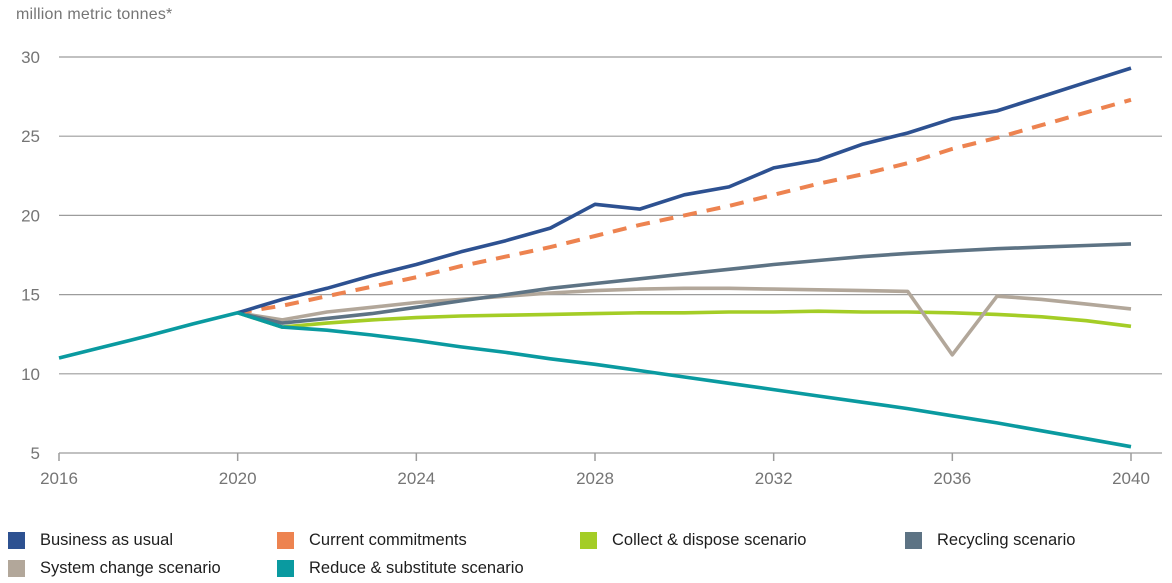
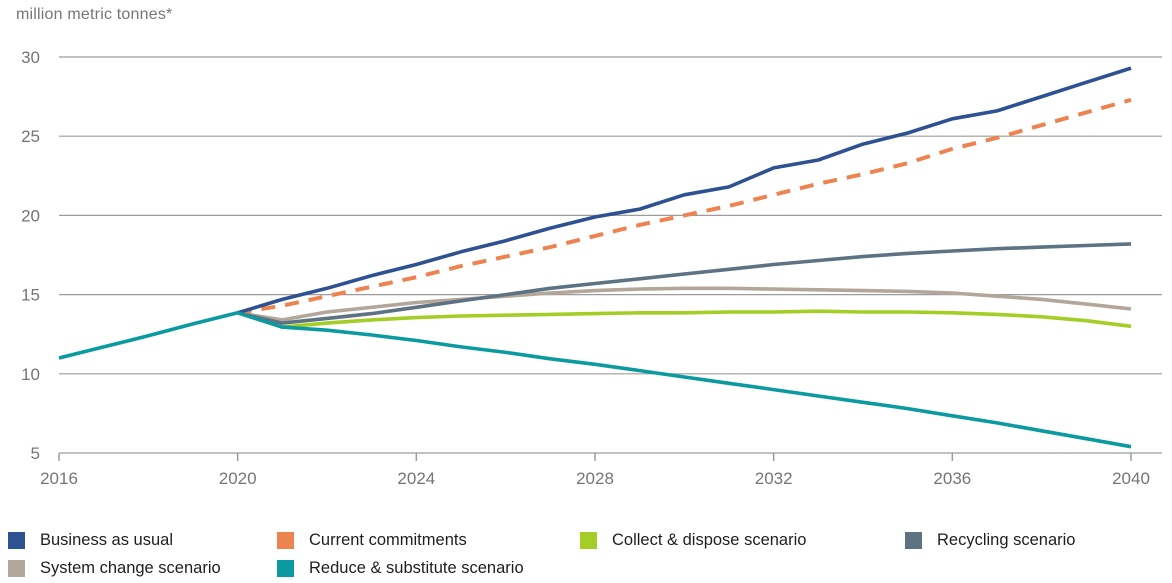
Business as usual/2028: 20.7 -> 19.9
System change scenario/2036: 11.2 -> 15.1
